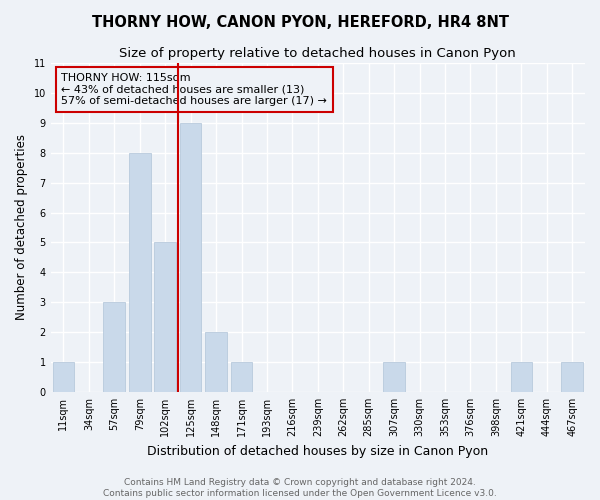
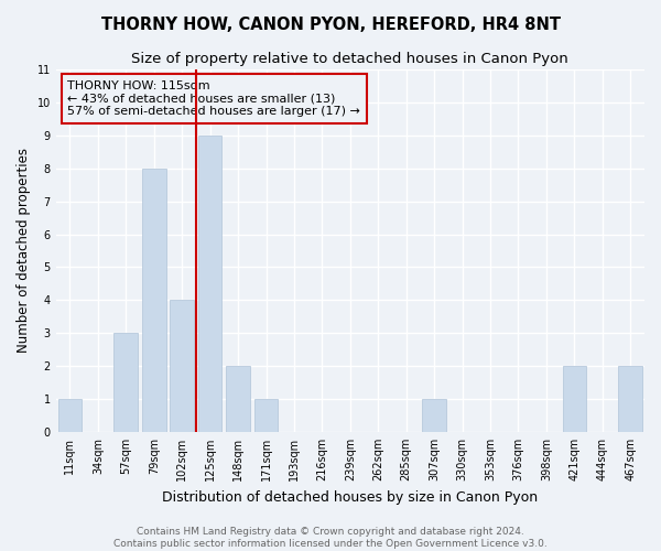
102sqm: 5 -> 4
421sqm: 1 -> 2
467sqm: 1 -> 2
